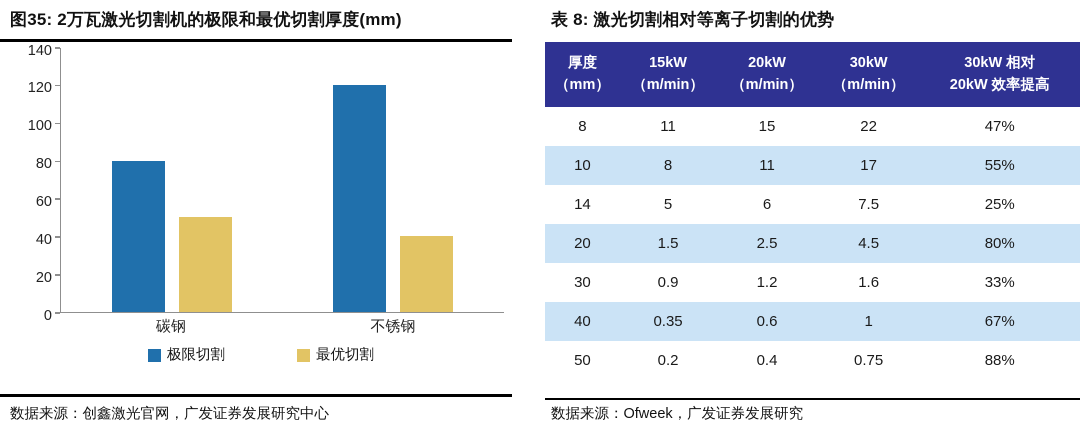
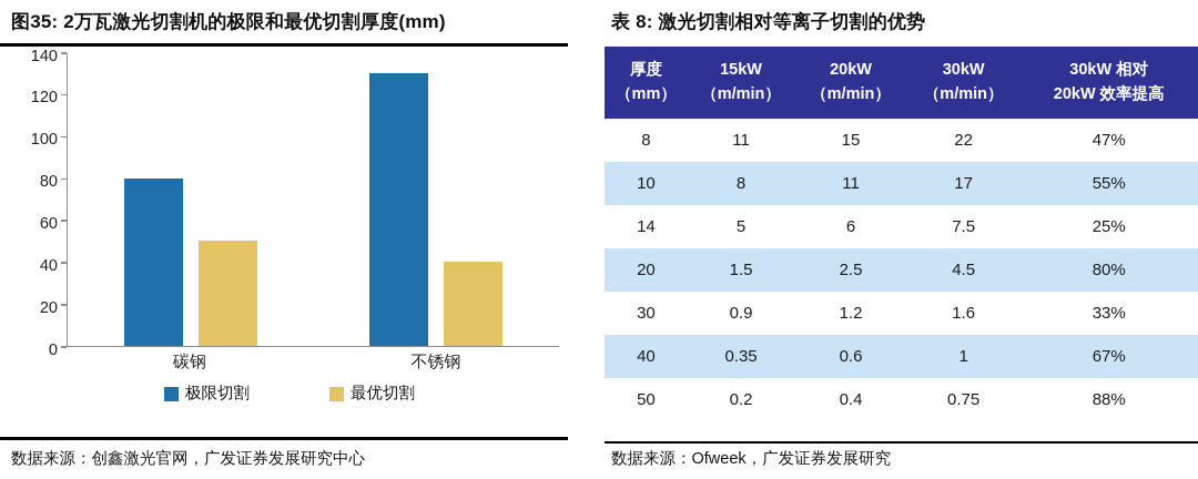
极限切割/不锈钢: 120 -> 130
